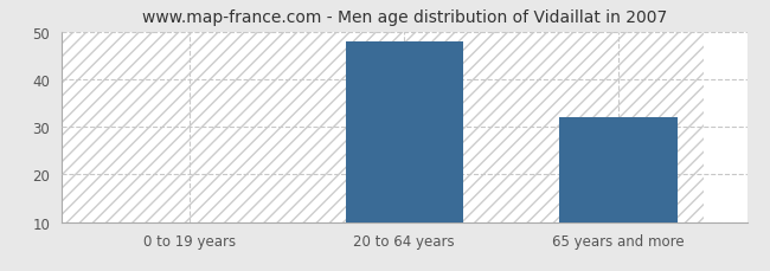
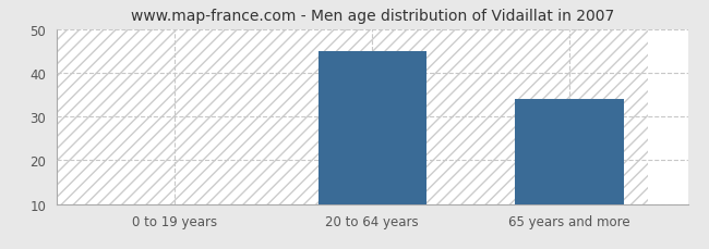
20 to 64 years: 48 -> 45
65 years and more: 32 -> 34
